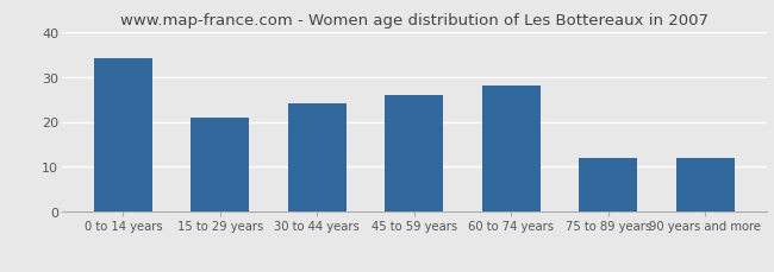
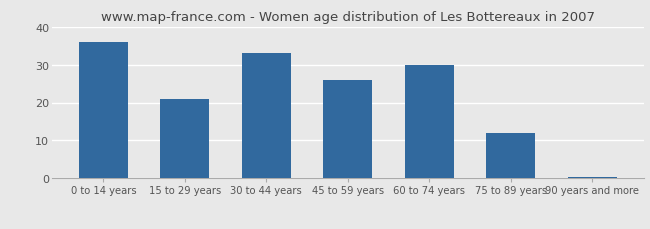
0 to 14 years: 34.0 -> 36.0
30 to 44 years: 24.0 -> 33.0
60 to 74 years: 28.0 -> 30.0
90 years and more: 12.0 -> 0.5
